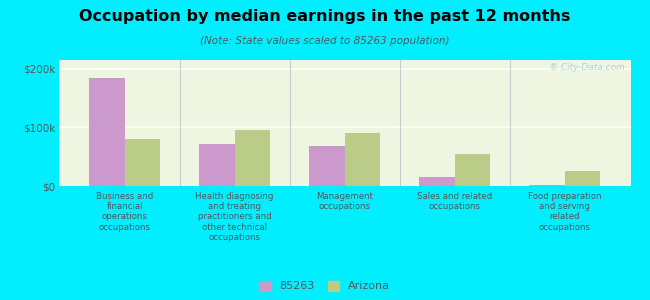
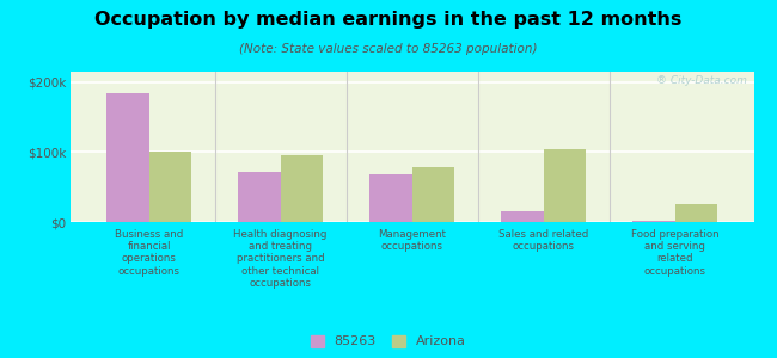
Arizona/Business and financial operations occupations: $80k -> $100k
Arizona/Management occupations: $90k -> $78k
Arizona/Sales and related occupations: $55k -> $104k
